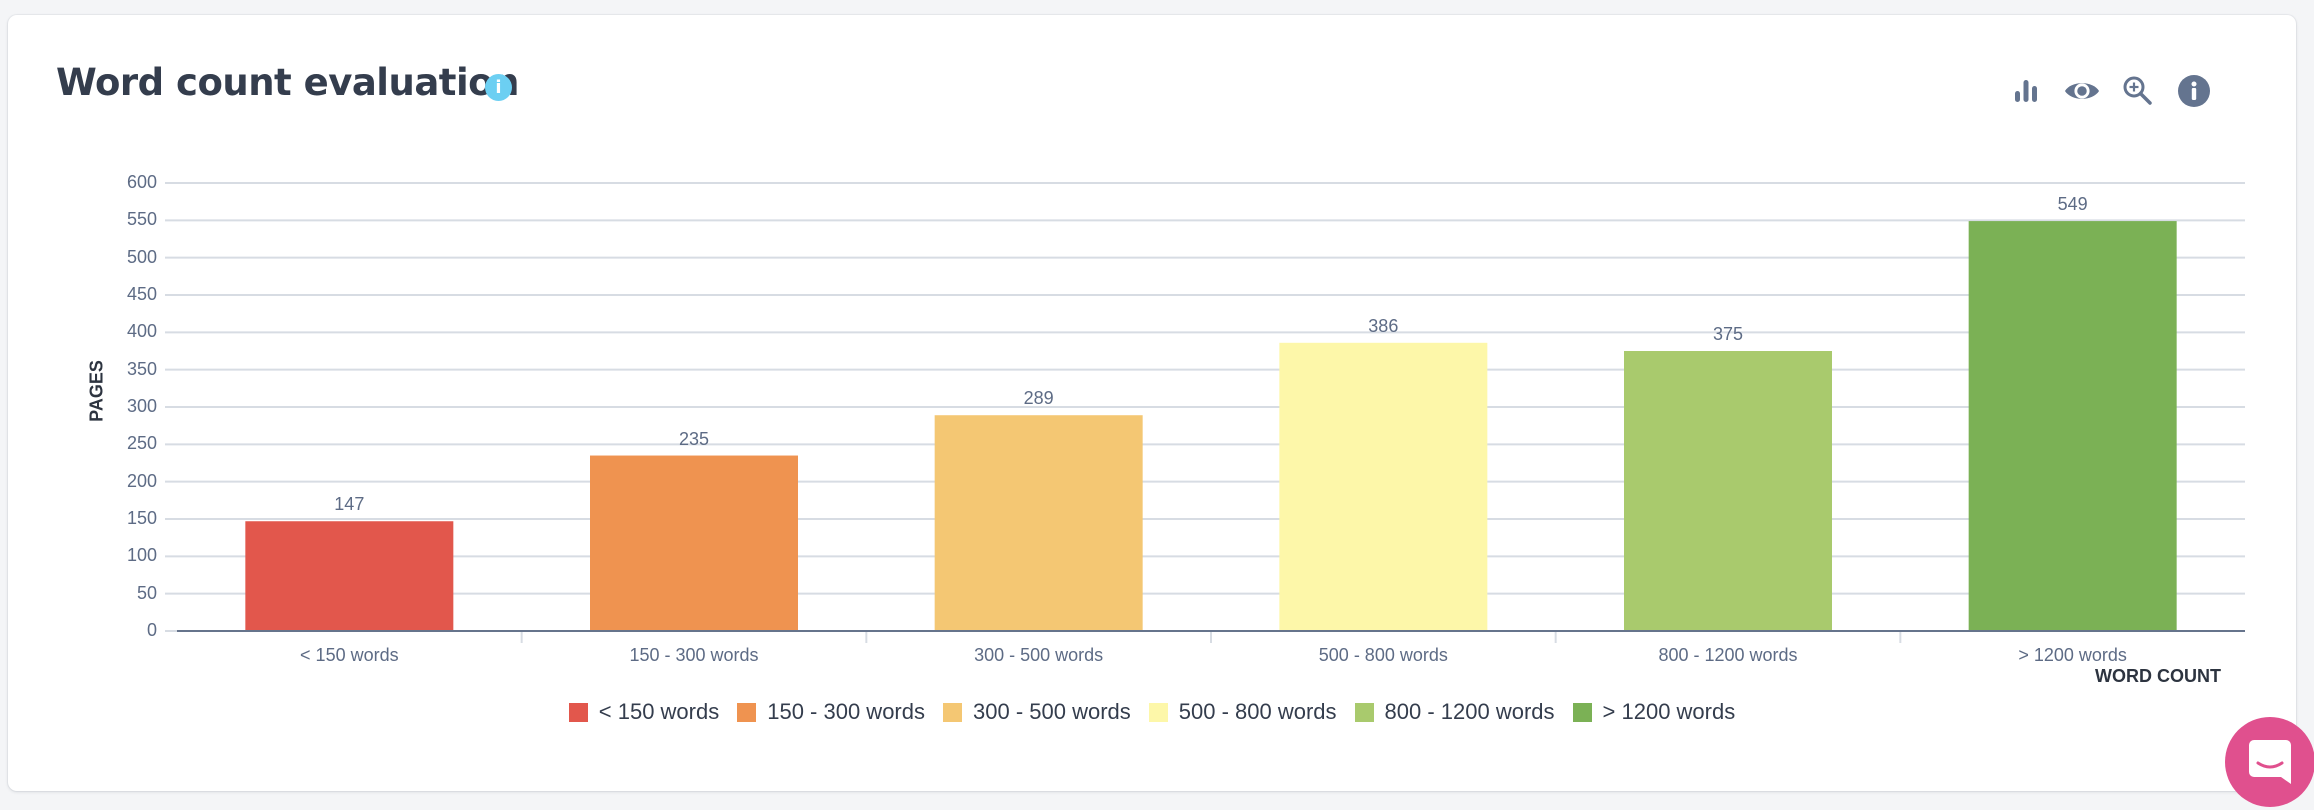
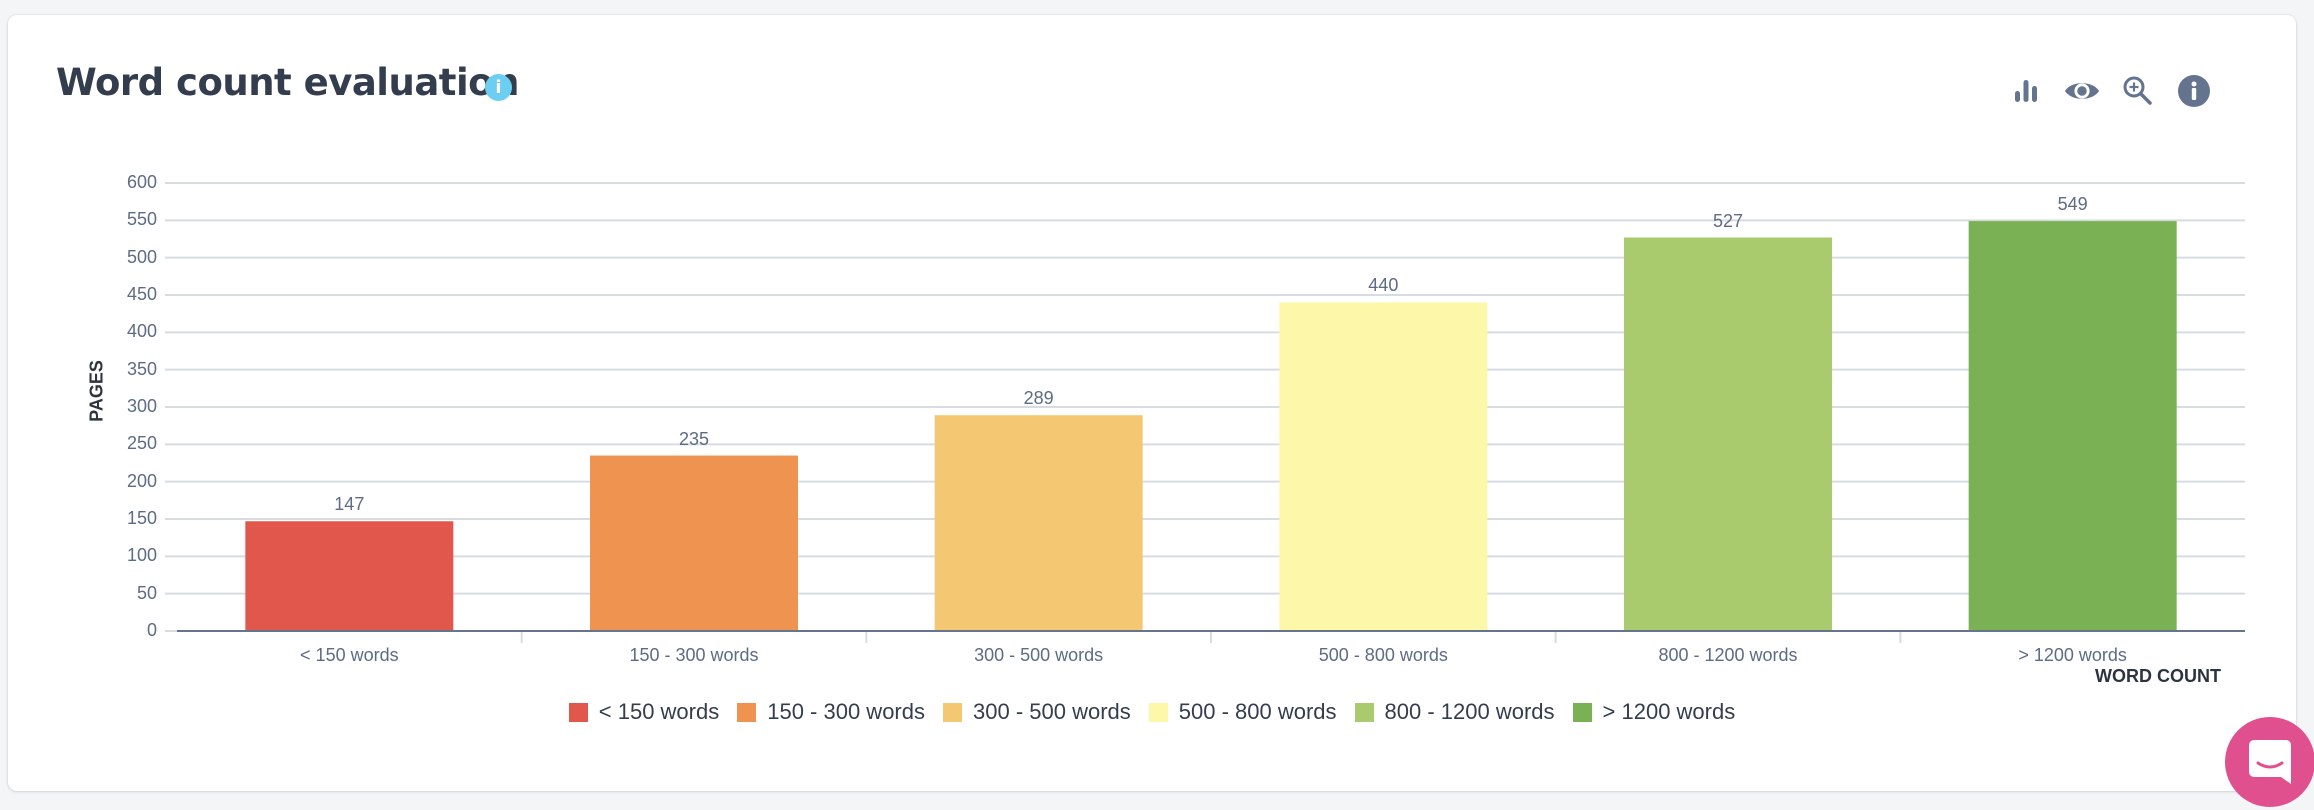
500 - 800 words: 386 -> 440
800 - 1200 words: 375 -> 527
